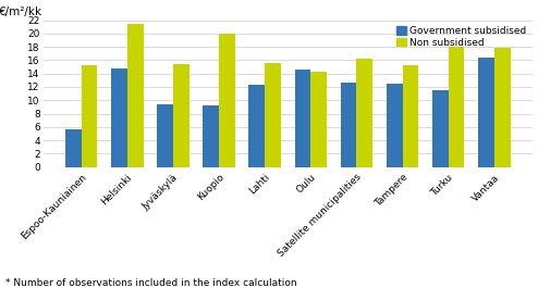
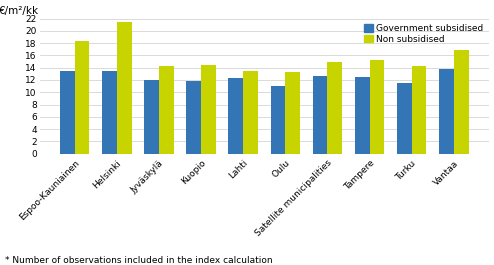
Government subsidised/Espoo-Kauniainen: 5.6 -> 13.5
Non subsidised/Espoo-Kauniainen: 15.2 -> 18.3
Government subsidised/Helsinki: 14.8 -> 13.5
Government subsidised/Jyväskylä: 9.4 -> 12.0
Non subsidised/Jyväskylä: 15.4 -> 14.3
Government subsidised/Kuopio: 9.2 -> 11.8
Non subsidised/Kuopio: 20.0 -> 14.5
Non subsidised/Lahti: 15.6 -> 13.5
Government subsidised/Oulu: 14.6 -> 11.0
Non subsidised/Oulu: 14.2 -> 13.3
Non subsidised/Satellite municipalities: 16.2 -> 15.0
Non subsidised/Turku: 18.0 -> 14.3
Government subsidised/Vantaa: 16.4 -> 13.8
Non subsidised/Vantaa: 17.8 -> 16.8
